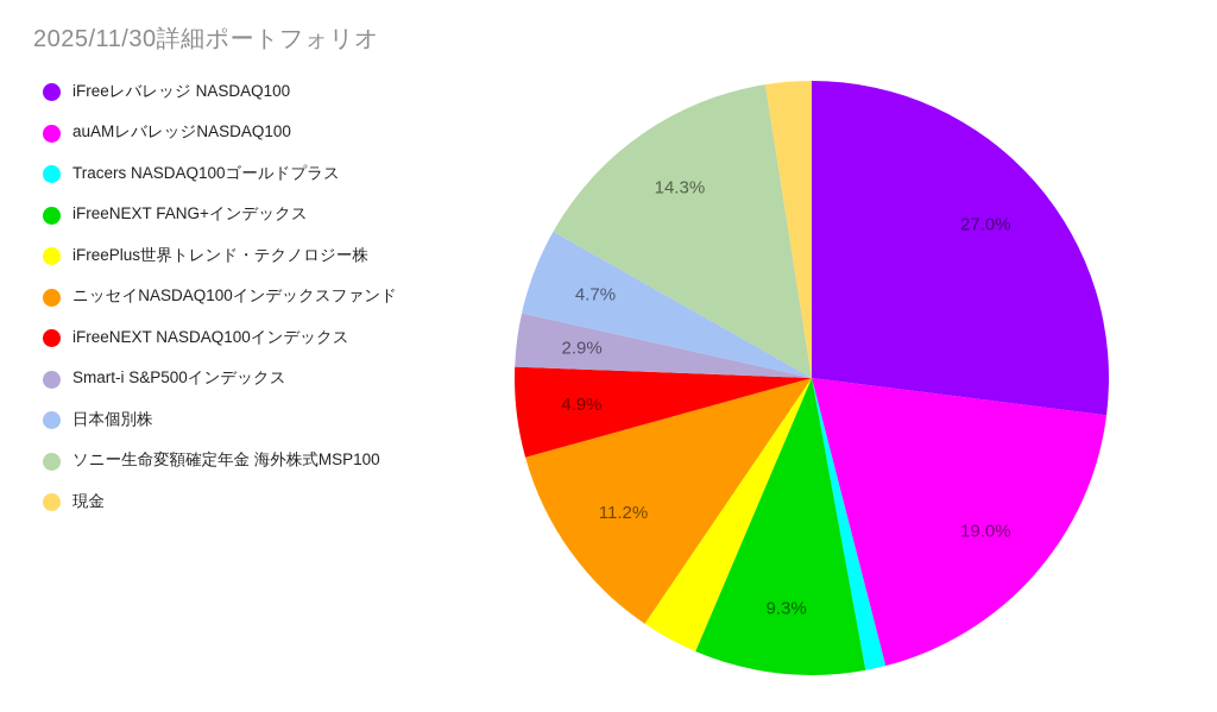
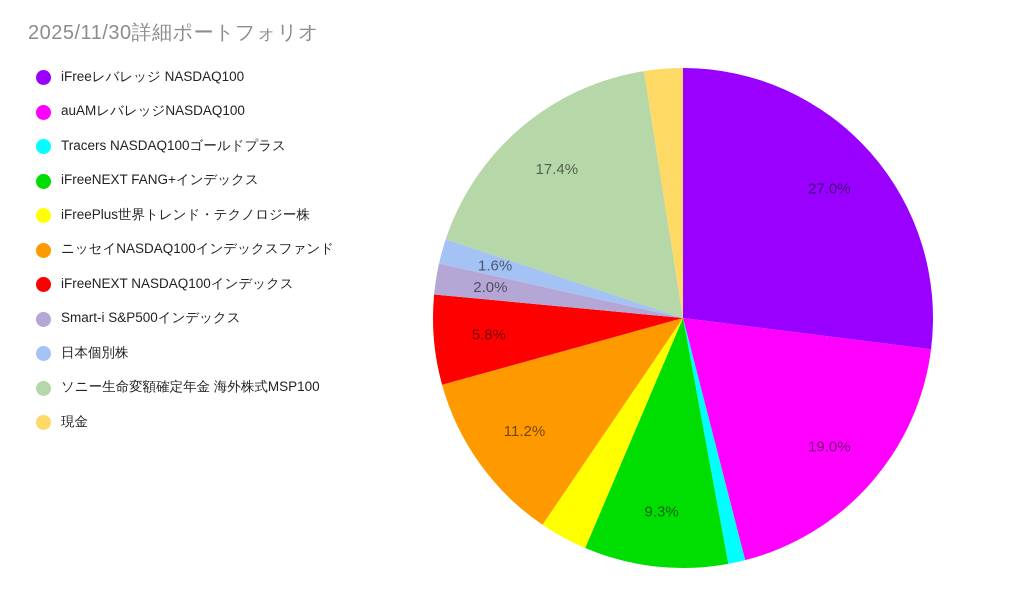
iFreeNEXT NASDAQ100インデックス: 4.9% -> 5.8%
Smart-i S&P500インデックス: 2.9% -> 2.0%
日本個別株: 4.7% -> 1.6%
ソニー生命変額確定年金 海外株式MSP100: 14.3% -> 17.4%
